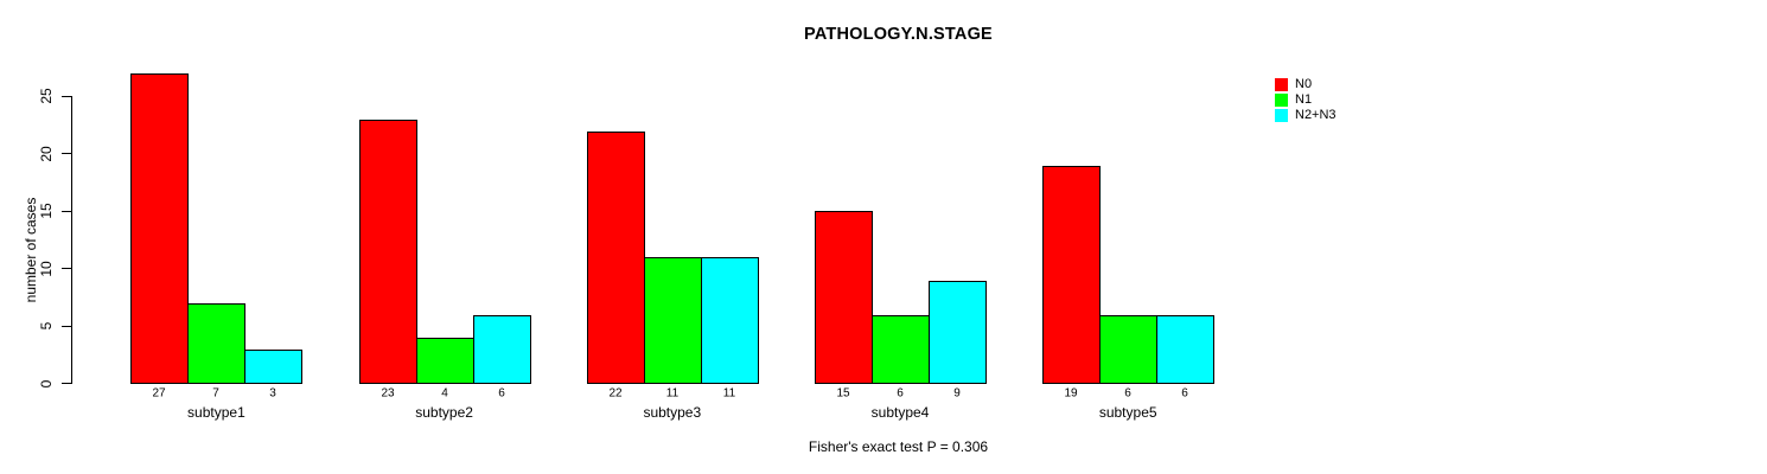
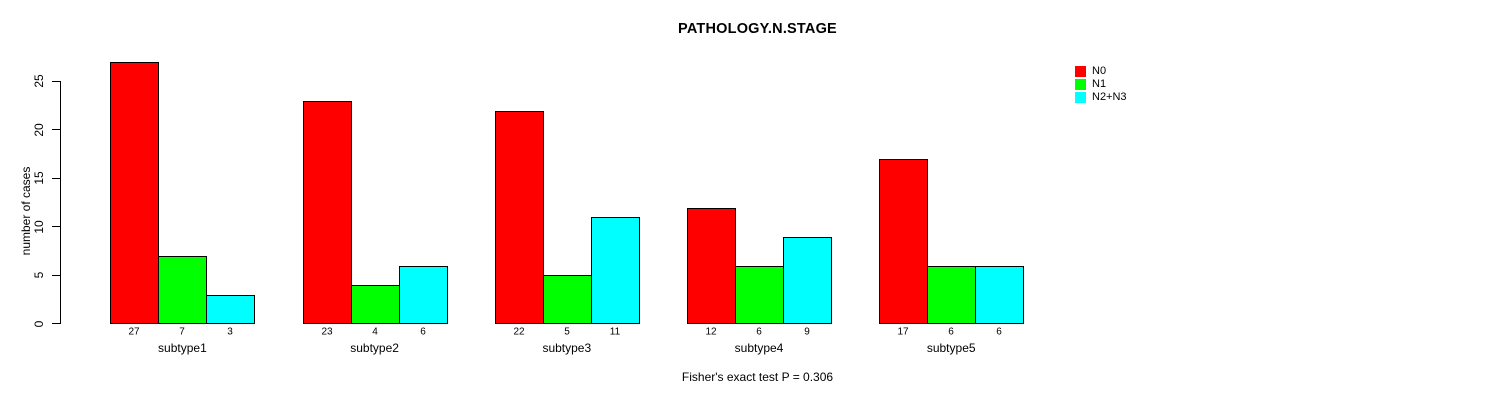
N1/subtype3: 11 -> 5
N0/subtype4: 15 -> 12
N0/subtype5: 19 -> 17
